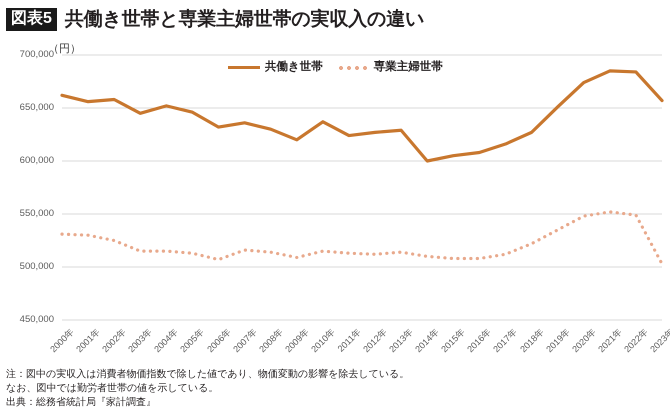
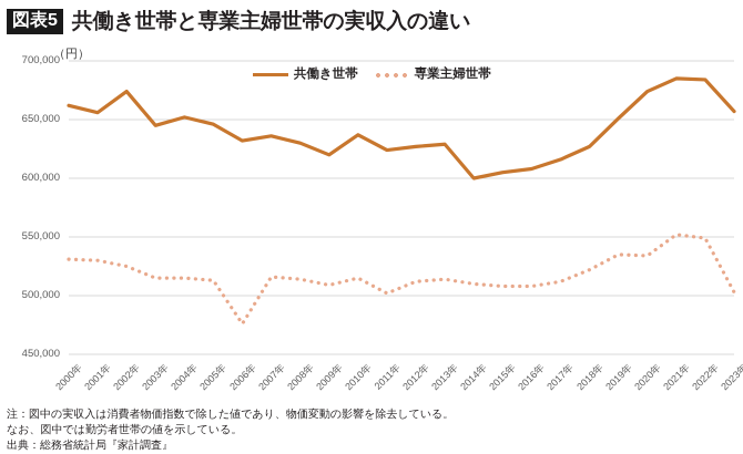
共働き世帯/2002年: 658000 -> 674000
専業主婦世帯/2006年: 507000 -> 476000
専業主婦世帯/2011年: 513000 -> 502000
専業主婦世帯/2020年: 548000 -> 534000
